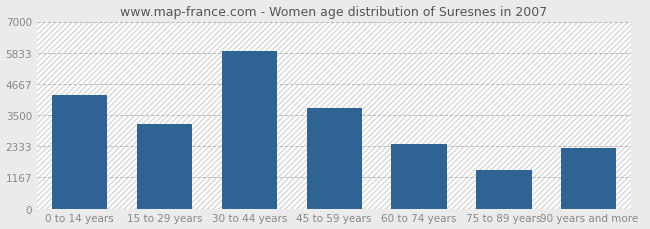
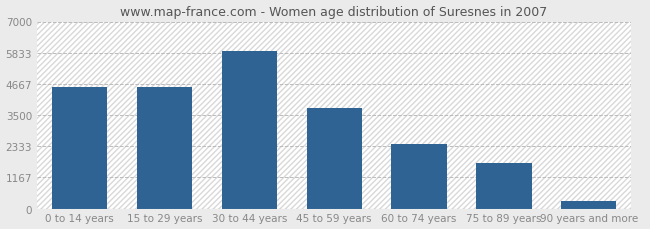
0 to 14 years: 4250 -> 4550
15 to 29 years: 3150 -> 4550
75 to 89 years: 1450 -> 1700
90 years and more: 2250 -> 300
